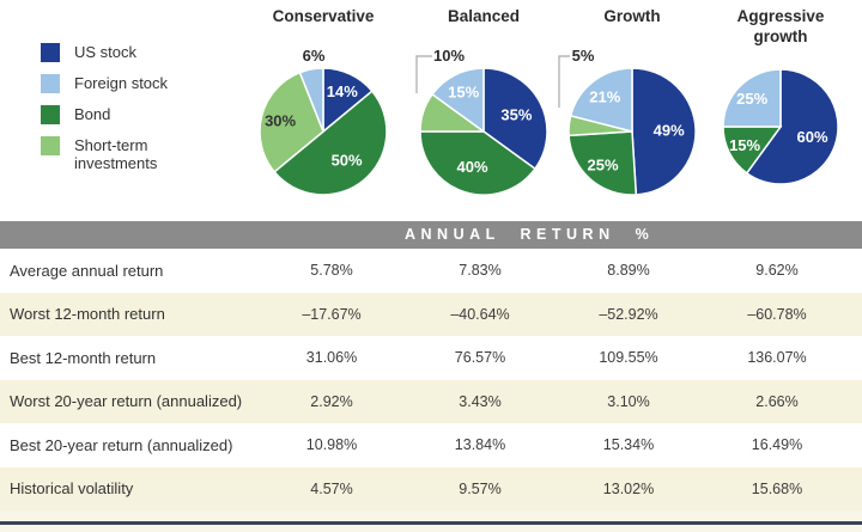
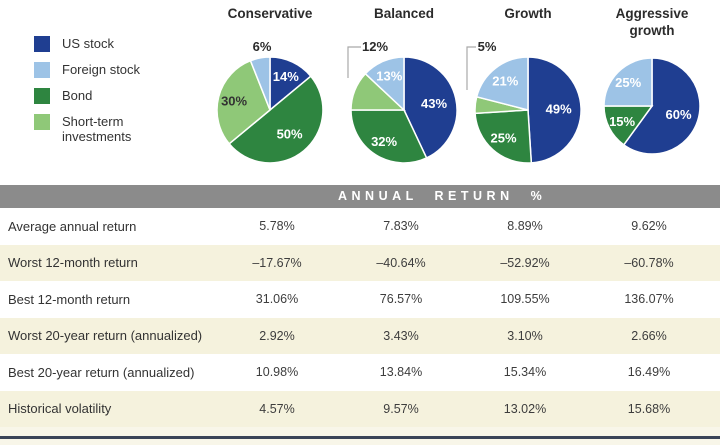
Balanced/US stock: 35% -> 43%
Balanced/Bond: 40% -> 32%
Balanced/Short-term investments: 10% -> 12%
Balanced/Foreign stock: 15% -> 13%
